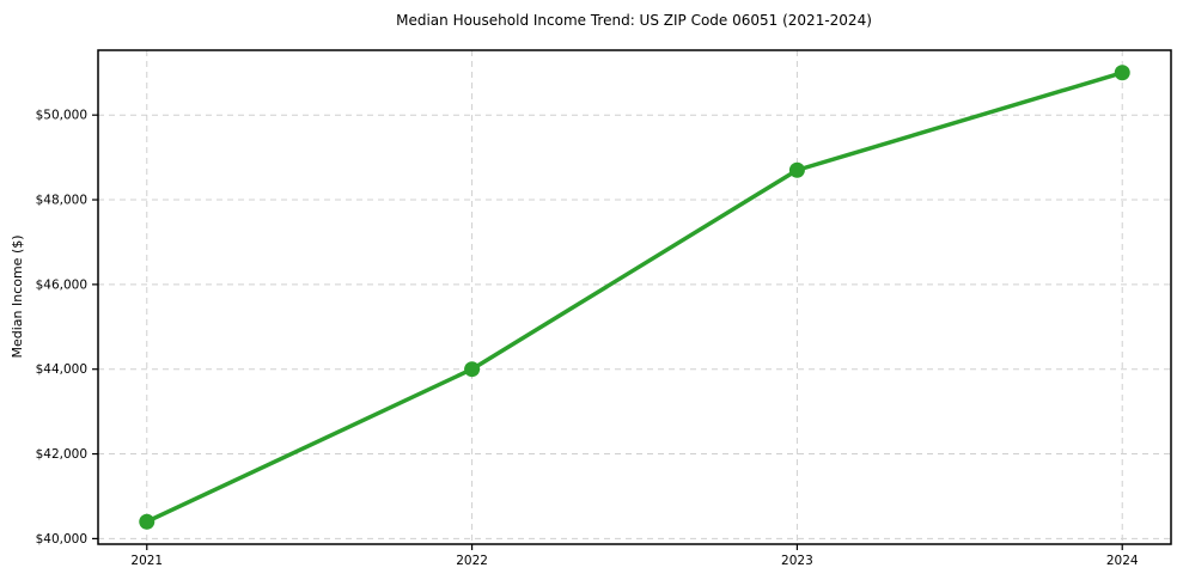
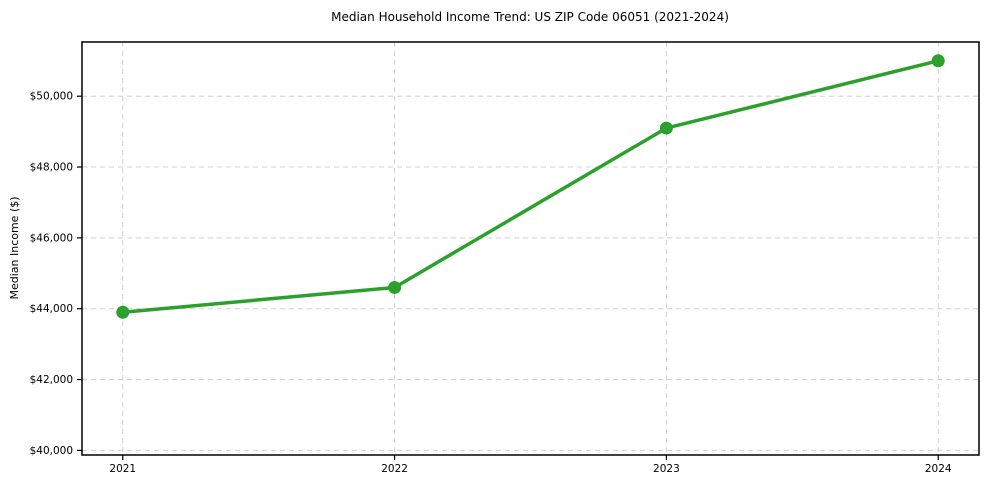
2021: $40400 -> $43900
2022: $44000 -> $44600
2023: $48700 -> $49100
